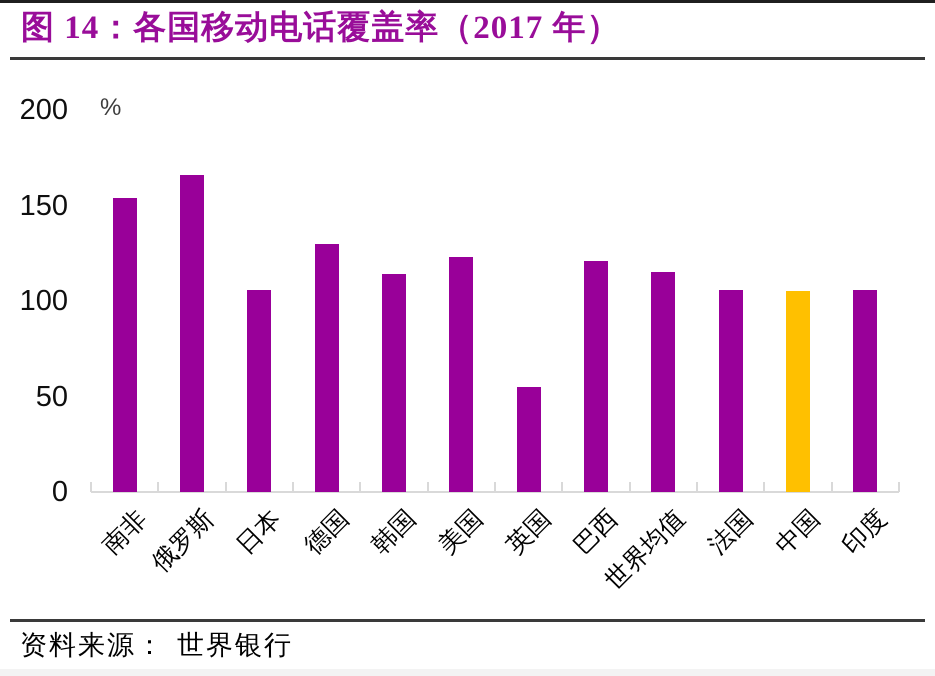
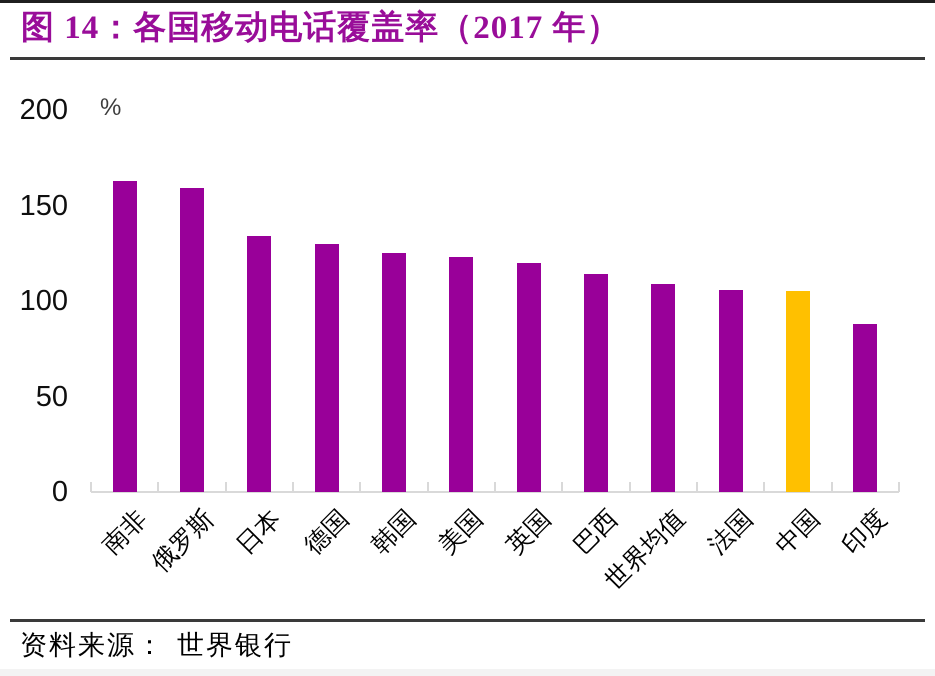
南非: 154 -> 163
俄罗斯: 166 -> 159
日本: 106 -> 134
韩国: 114 -> 125
英国: 55 -> 120
巴西: 121 -> 114
世界均值: 115 -> 109
印度: 106 -> 88
